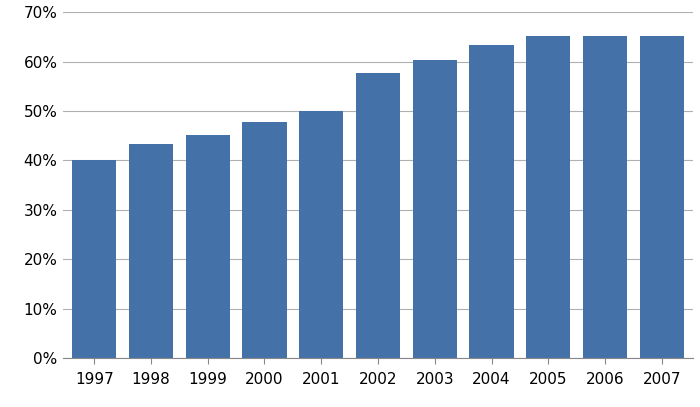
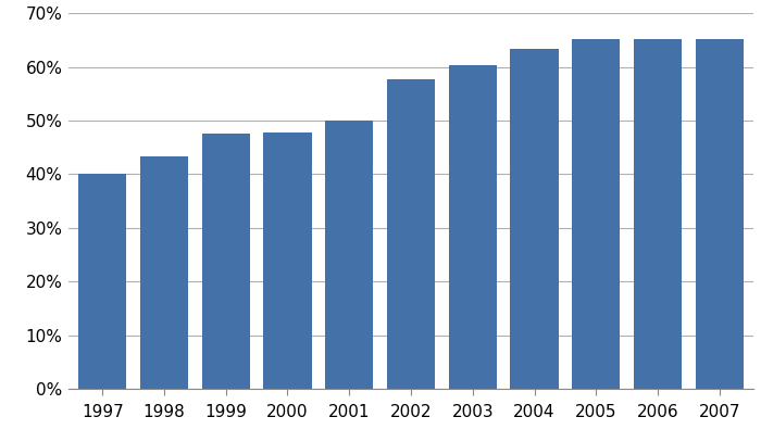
1999: 45.2% -> 47.5%
